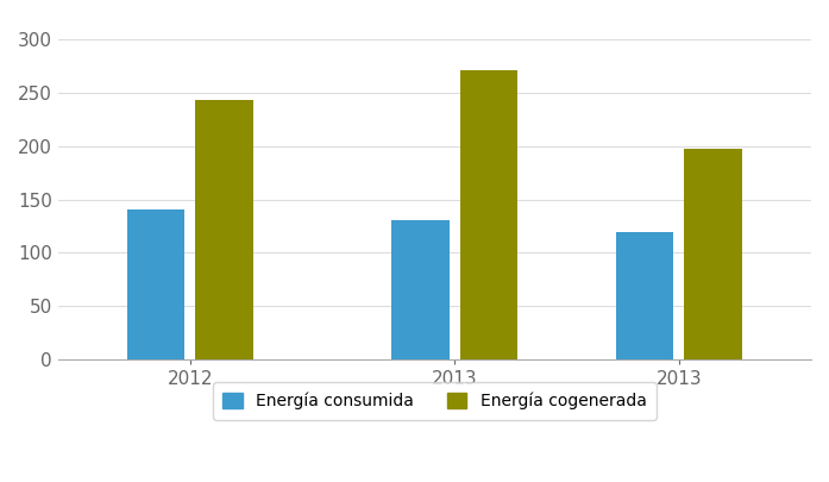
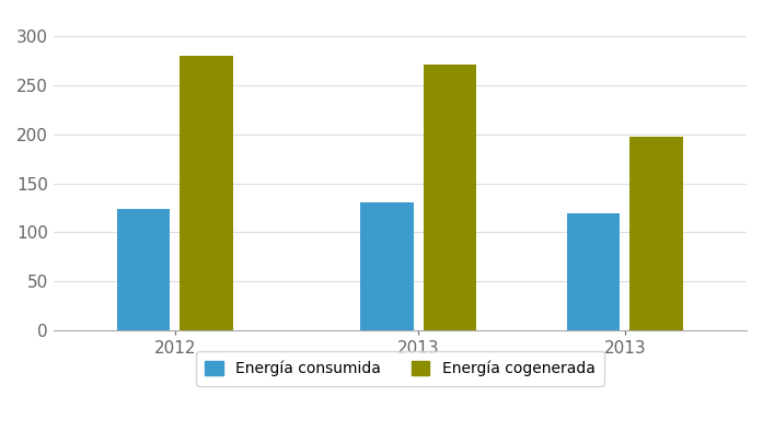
Energía consumida/2012: 141 -> 124
Energía cogenerada/2012: 243 -> 280
